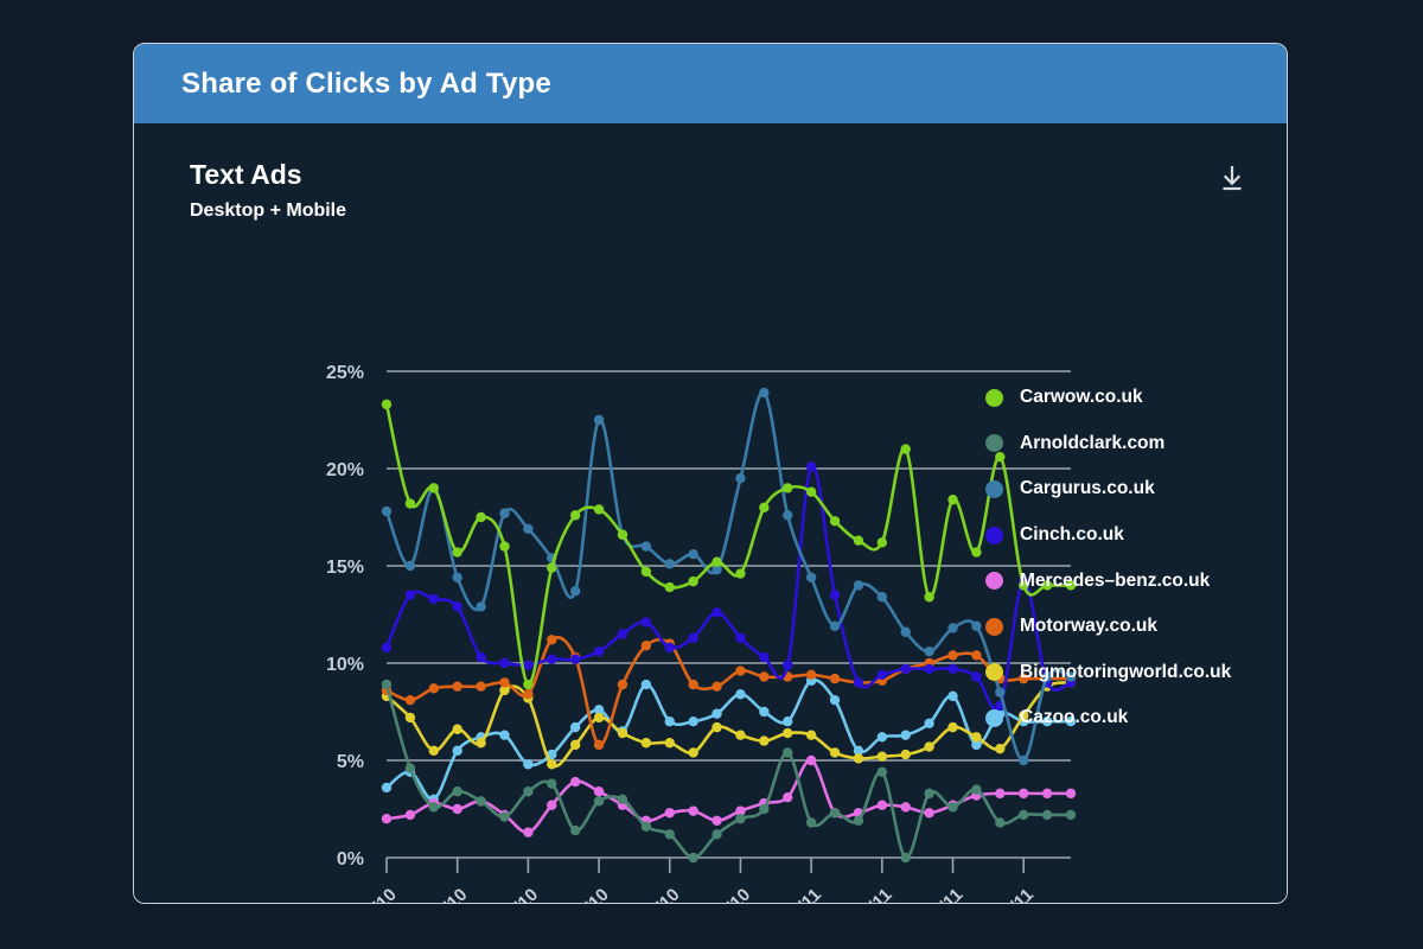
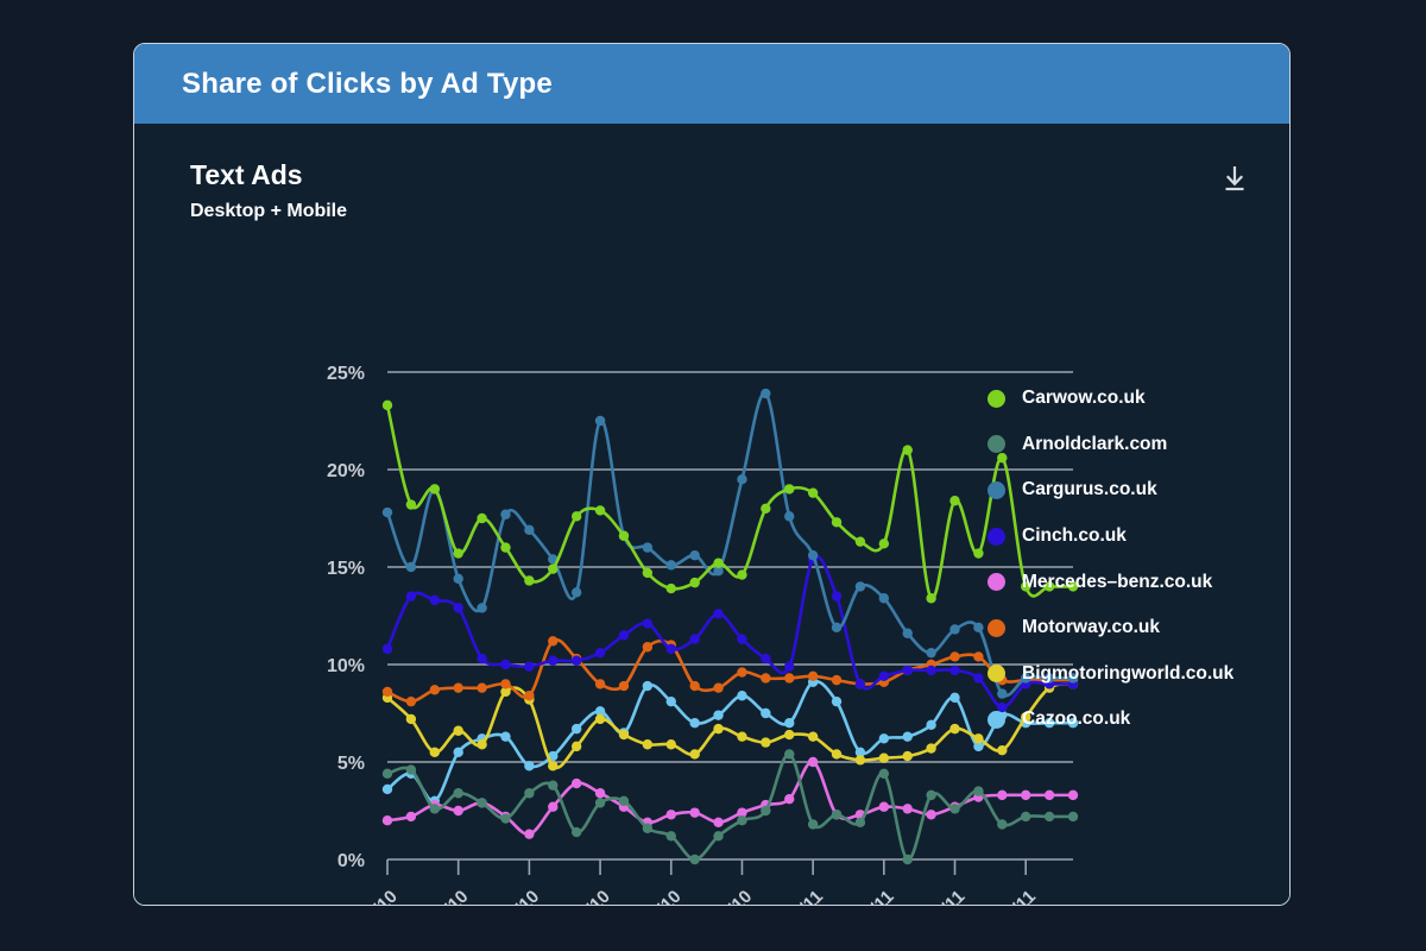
Arnoldclark.com/14/10: 8.9% -> 4.4%
Carwow.co.uk/20/10: 8.9% -> 14.3%
Motorway.co.uk/23/10: 5.8% -> 9.0%
Cazoo.co.uk/26/10: 7.0% -> 8.1%
Cargurus.co.uk/01/11: 14.4% -> 15.6%
Cinch.co.uk/01/11: 20.1% -> 15.4%
Cargurus.co.uk/10/11: 5.0% -> 9.3%
Cinch.co.uk/10/11: 14.2% -> 9.0%
